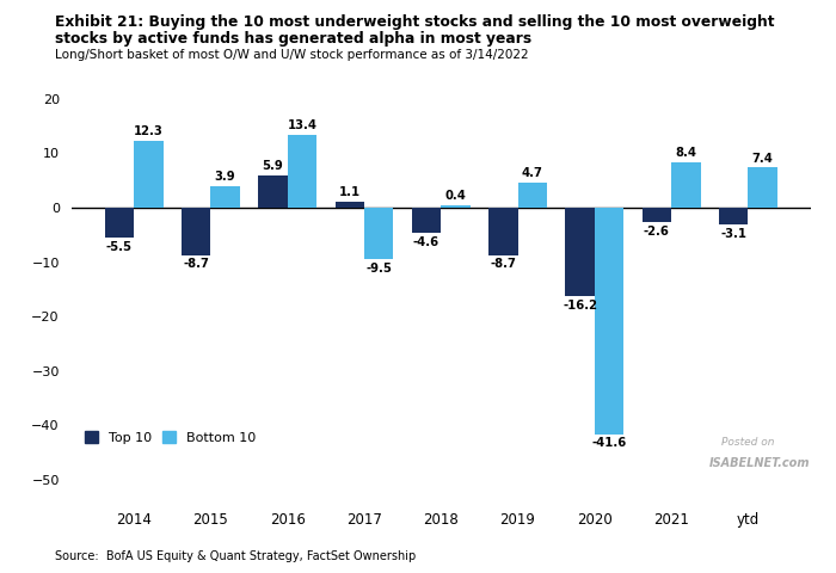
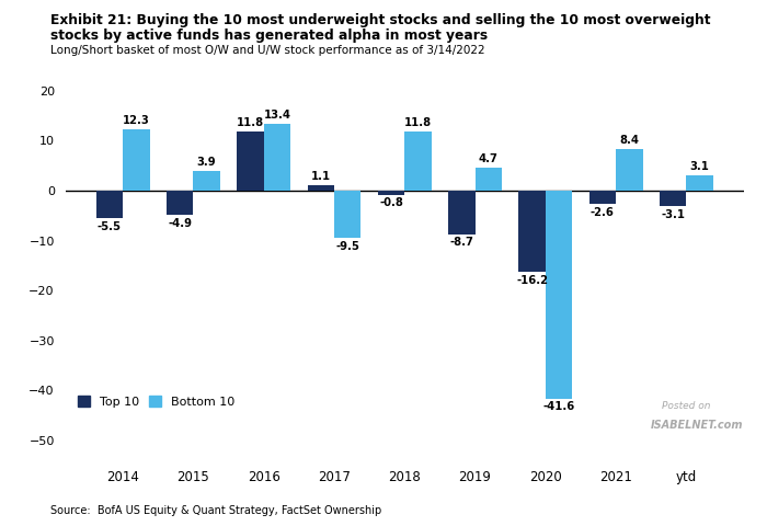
Top 10/2015: -8.7 -> -4.9
Top 10/2016: 5.9 -> 11.8
Top 10/2018: -4.6 -> -0.8
Bottom 10/2018: 0.4 -> 11.8
Bottom 10/ytd: 7.4 -> 3.1
